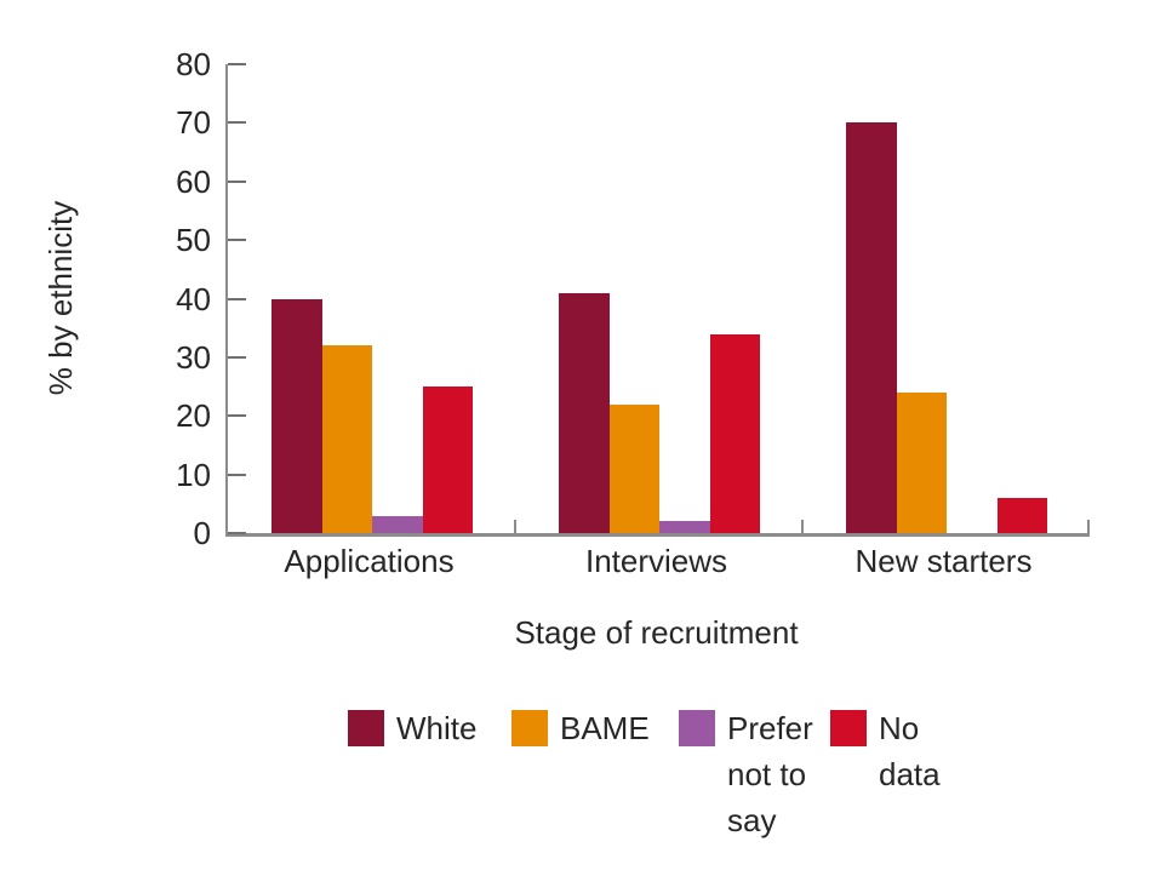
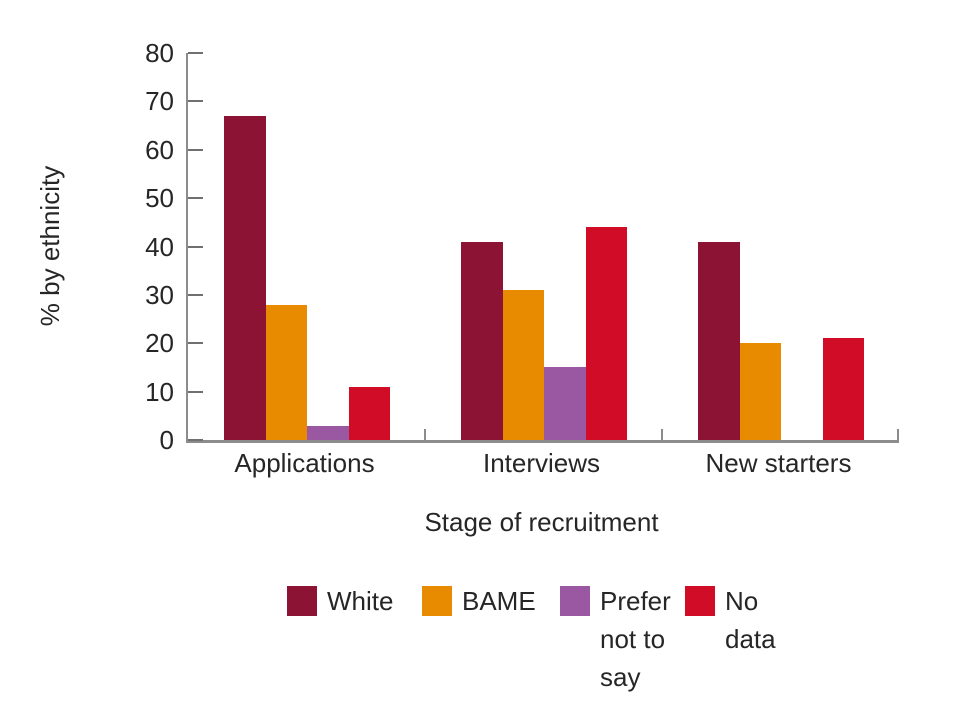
White/Applications: 40 -> 67
BAME/Applications: 32 -> 28
No data/Applications: 25 -> 11
BAME/Interviews: 22 -> 31
Prefer not to say/Interviews: 2 -> 15
No data/Interviews: 34 -> 44
White/New starters: 70 -> 41
BAME/New starters: 24 -> 20
No data/New starters: 6 -> 21
